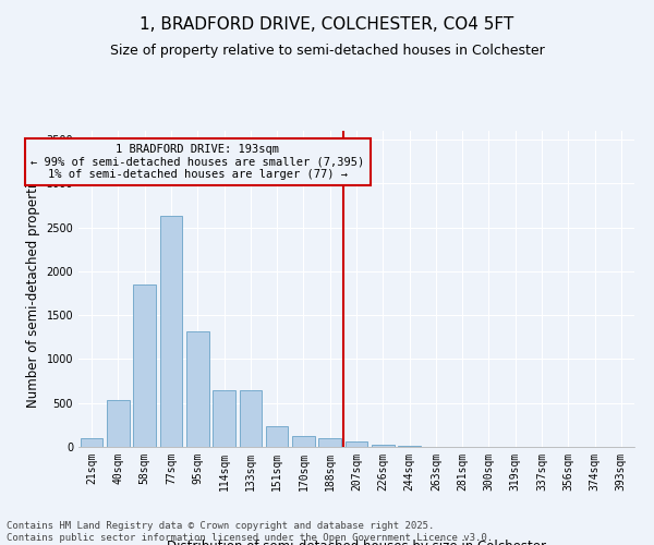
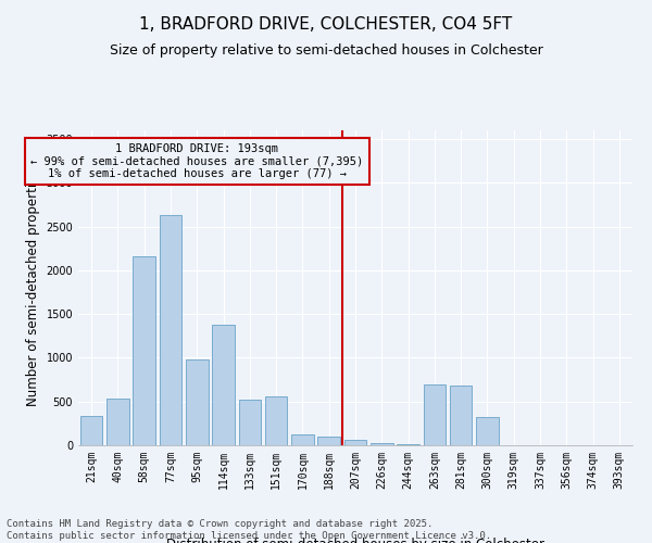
21sqm: 100 -> 340
58sqm: 1850 -> 2160
95sqm: 1320 -> 980
114sqm: 640 -> 1380
133sqm: 640 -> 520
151sqm: 240 -> 560
263sqm: 0 -> 700
281sqm: 0 -> 680
300sqm: 0 -> 320
